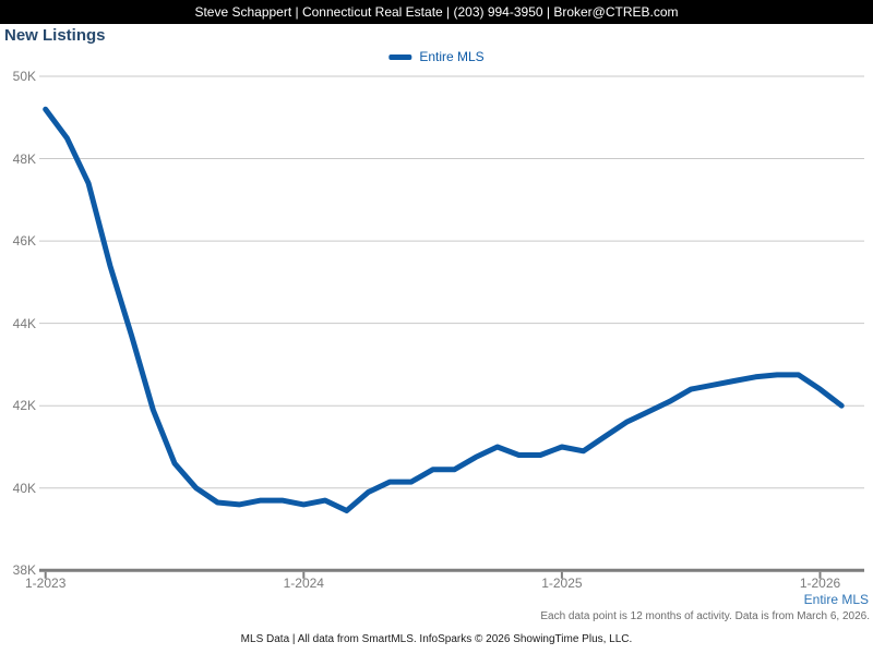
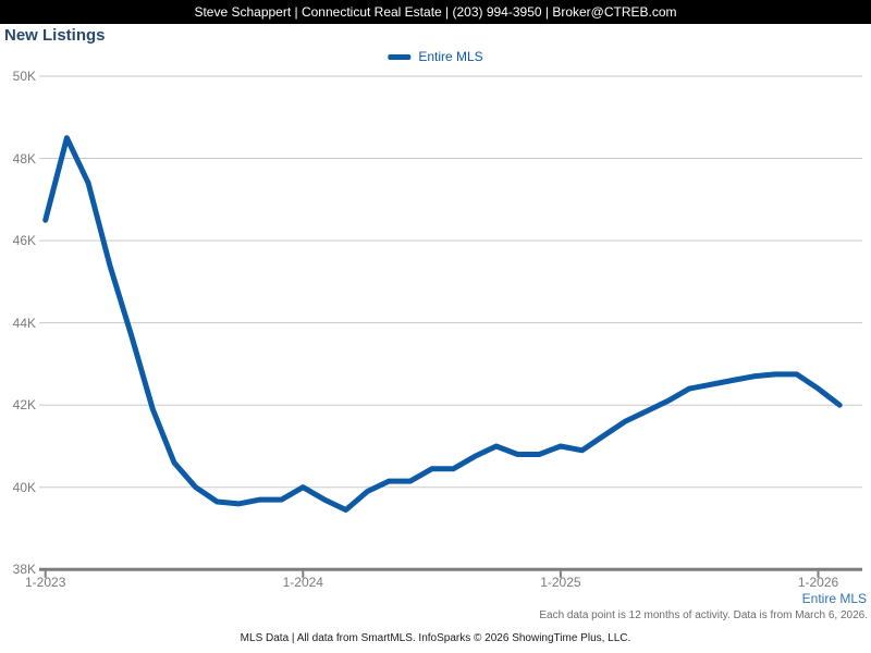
1-2023: 49.2K -> 46.5K
1-2024: 39.6K -> 40.0K
